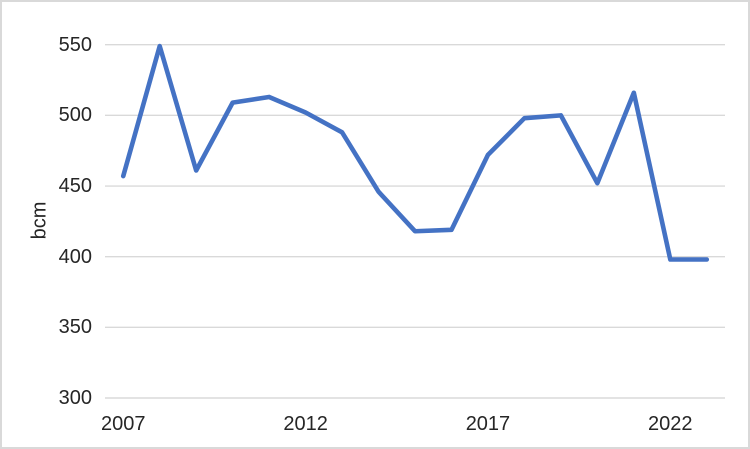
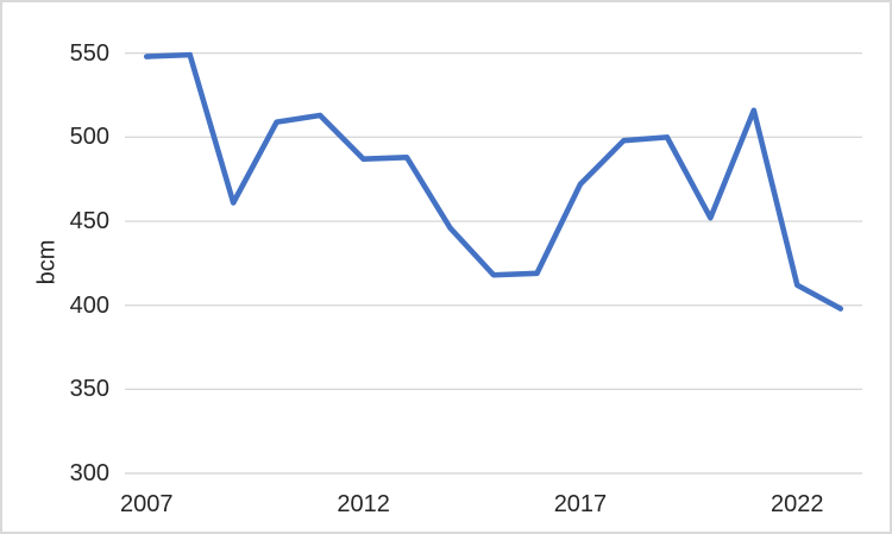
2007: 457 -> 548
2012: 502 -> 487
2022: 398 -> 412
